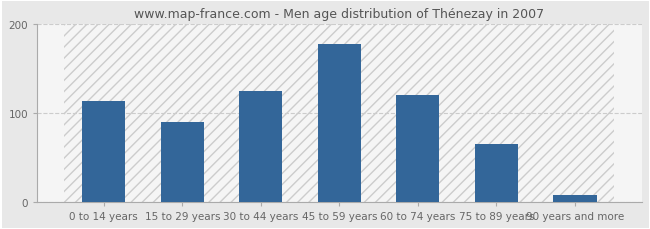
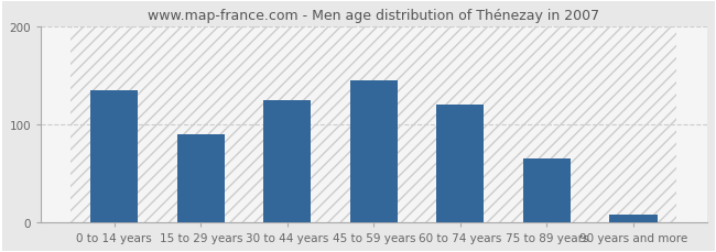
0 to 14 years: 114 -> 135
45 to 59 years: 178 -> 145
